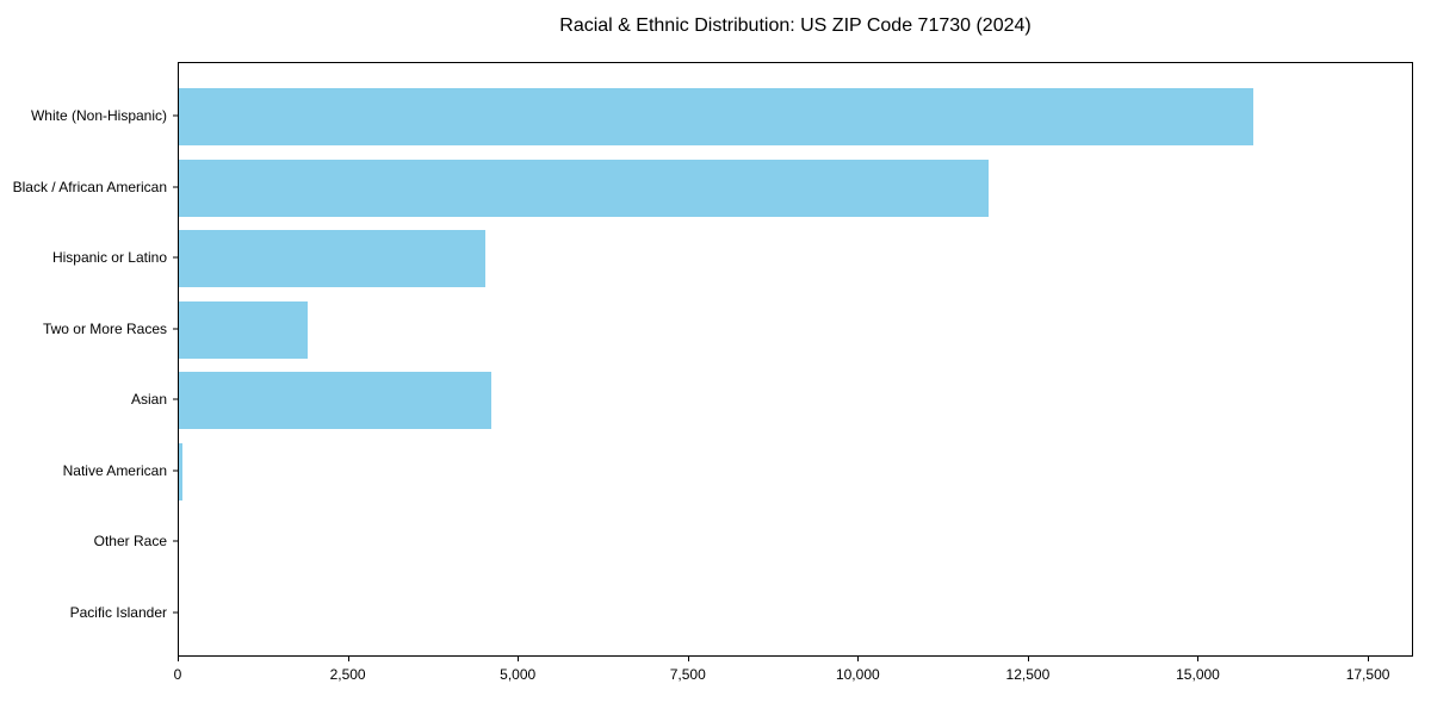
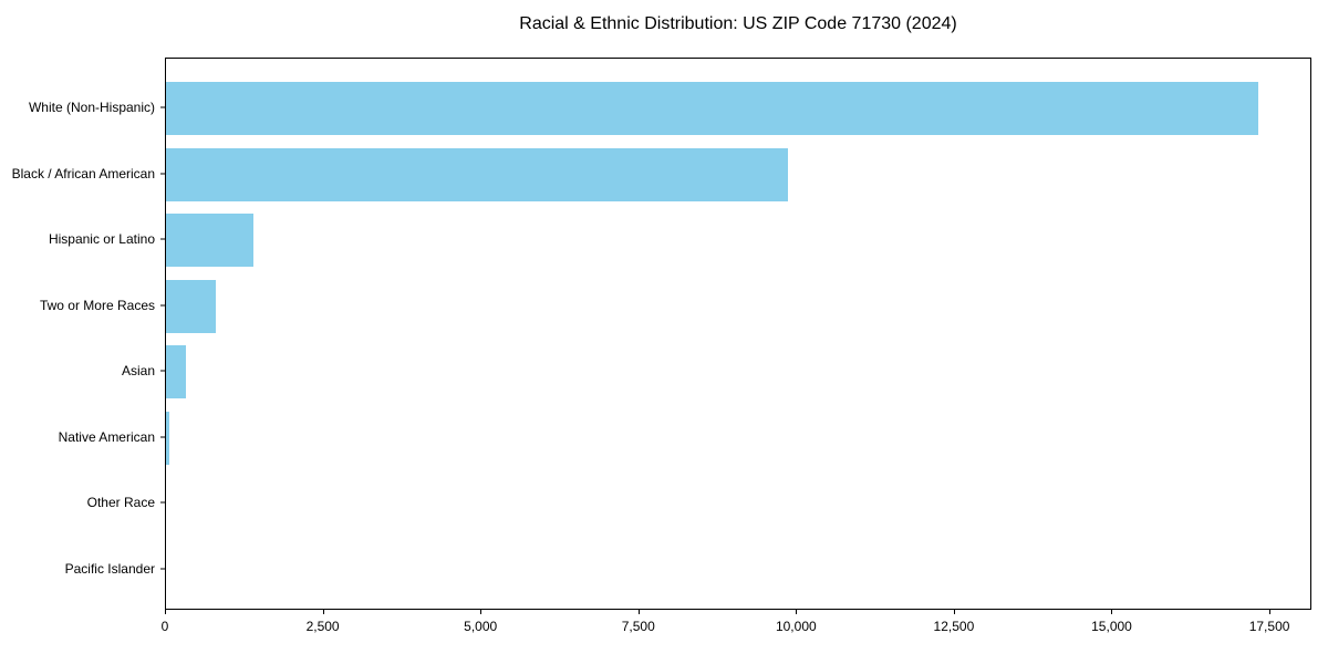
White (Non-Hispanic): 15800 -> 17300
Black / African American: 11900 -> 9800
Hispanic or Latino: 4500 -> 1400
Two or More Races: 1900 -> 800
Asian: 4600 -> 300
